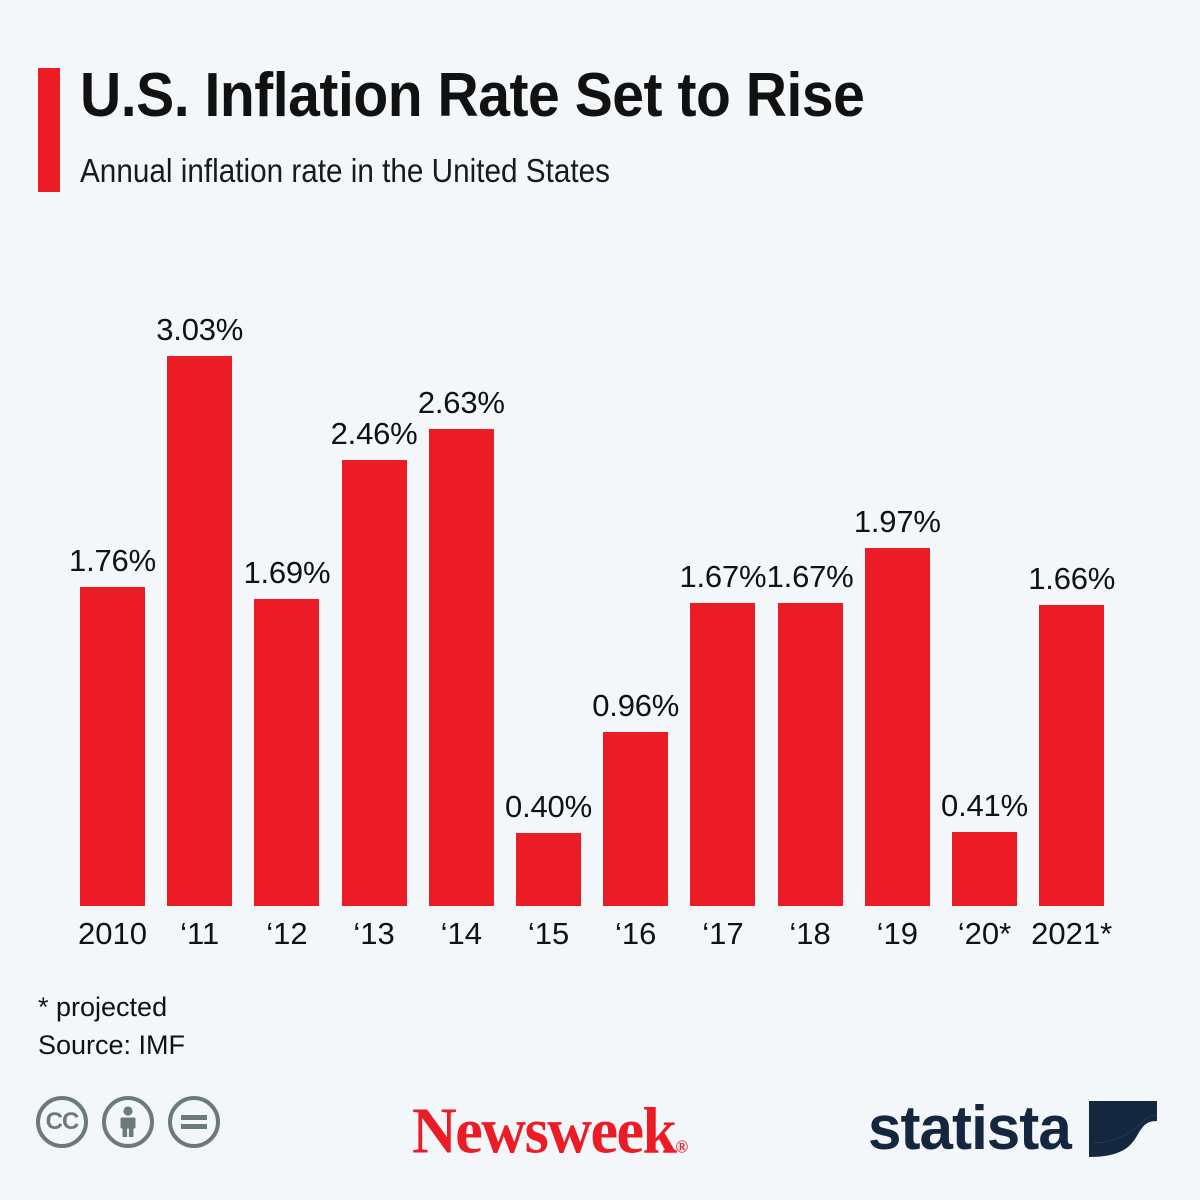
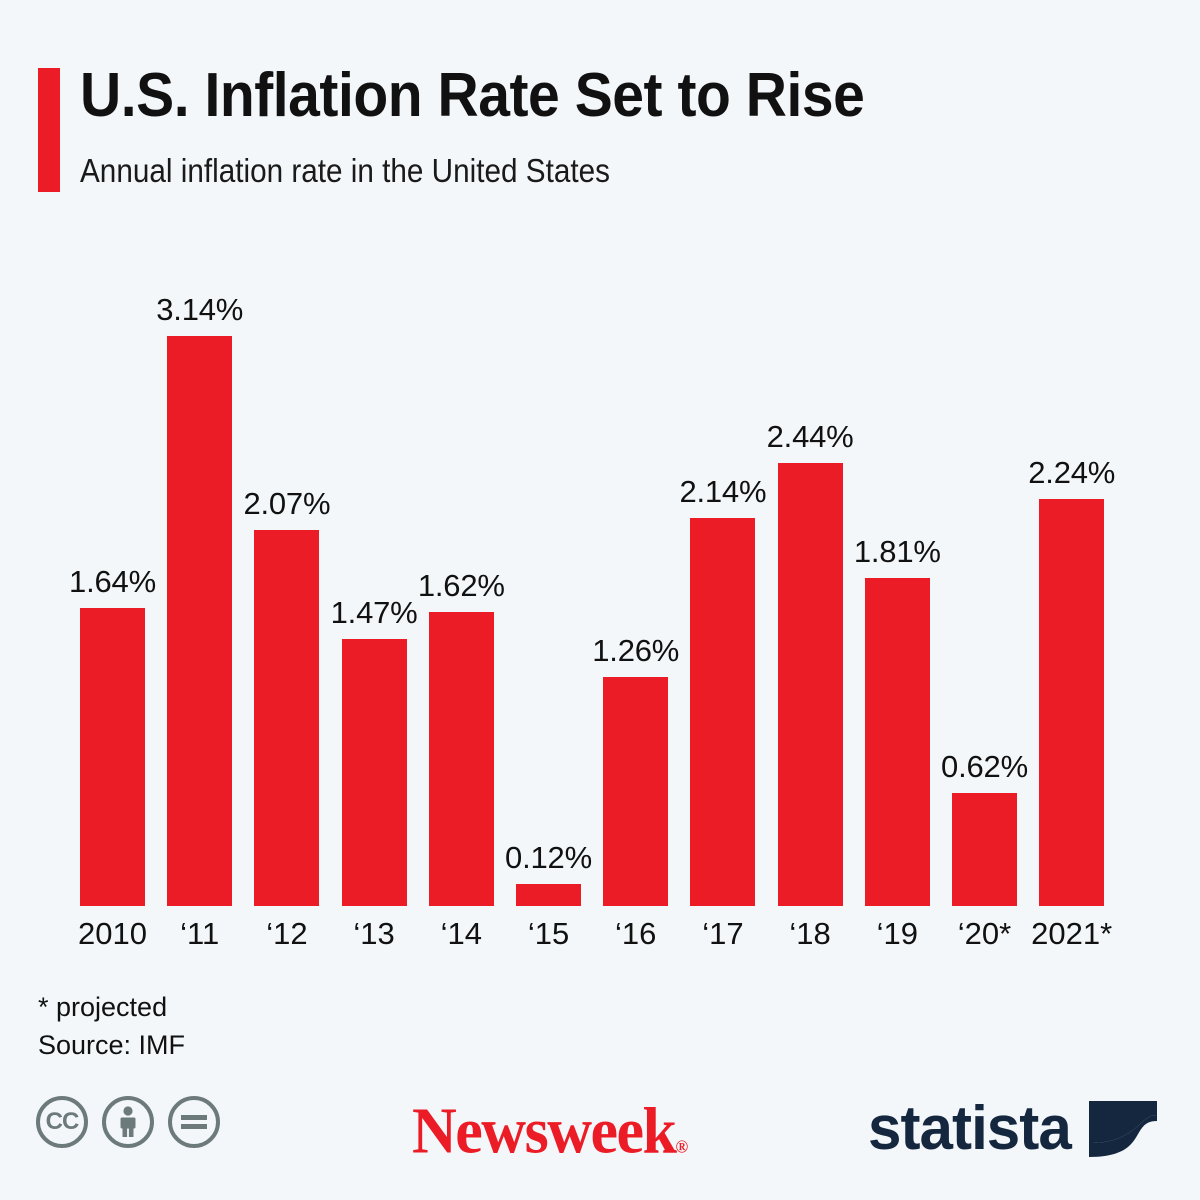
2010: 1.76% -> 1.64%
‘11: 3.03% -> 3.14%
‘12: 1.69% -> 2.07%
‘13: 2.46% -> 1.47%
‘14: 2.63% -> 1.62%
‘15: 0.40% -> 0.12%
‘16: 0.96% -> 1.26%
‘17: 1.67% -> 2.14%
‘18: 1.67% -> 2.44%
‘19: 1.97% -> 1.81%
‘20*: 0.41% -> 0.62%
2021*: 1.66% -> 2.24%
